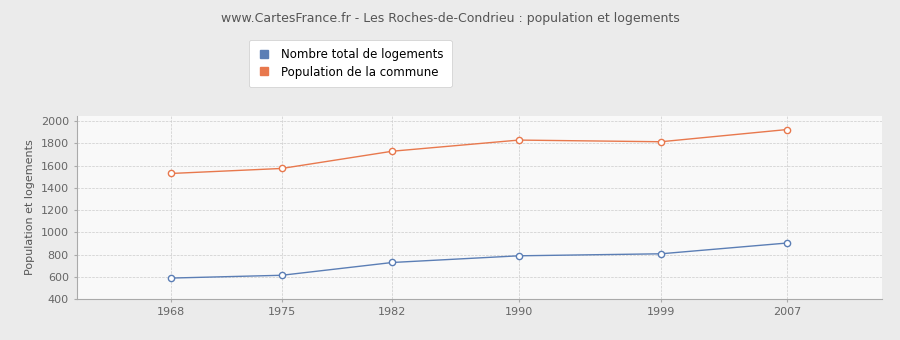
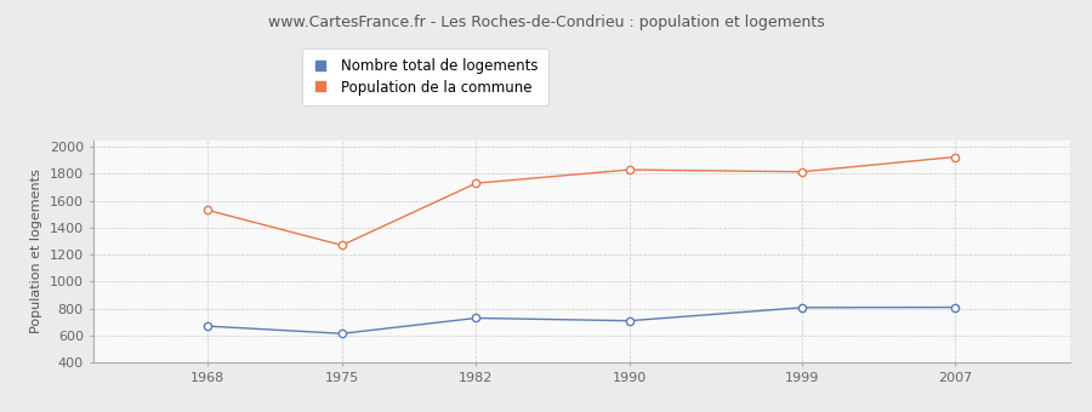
Nombre total de logements/1968: 590 -> 670
Population de la commune/1975: 1580 -> 1270
Nombre total de logements/1990: 790 -> 710
Nombre total de logements/2007: 900 -> 810
